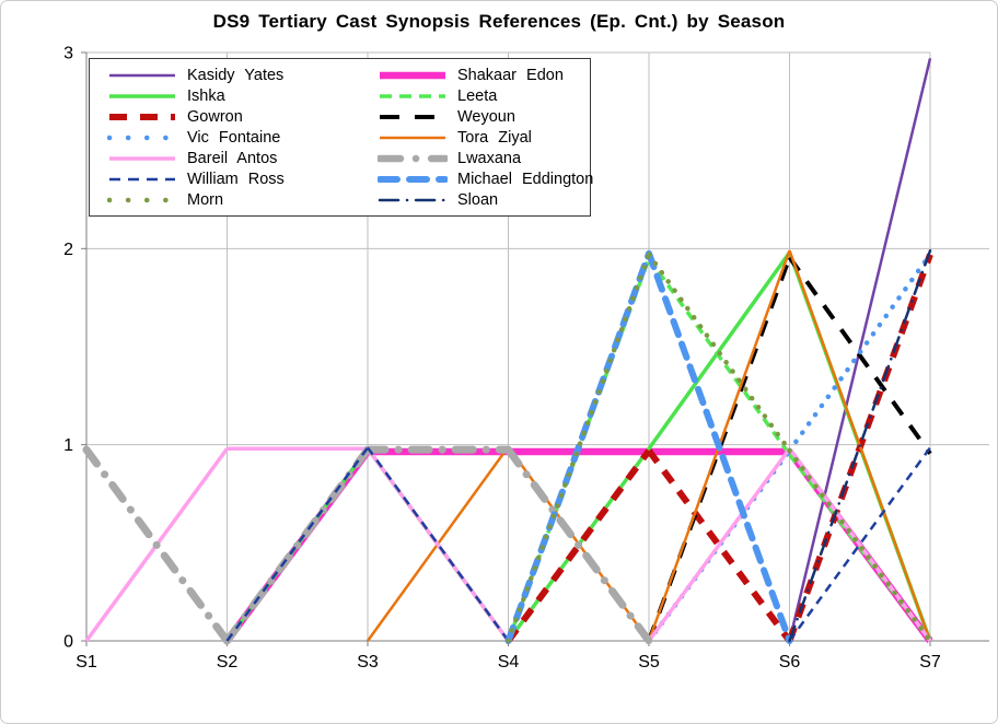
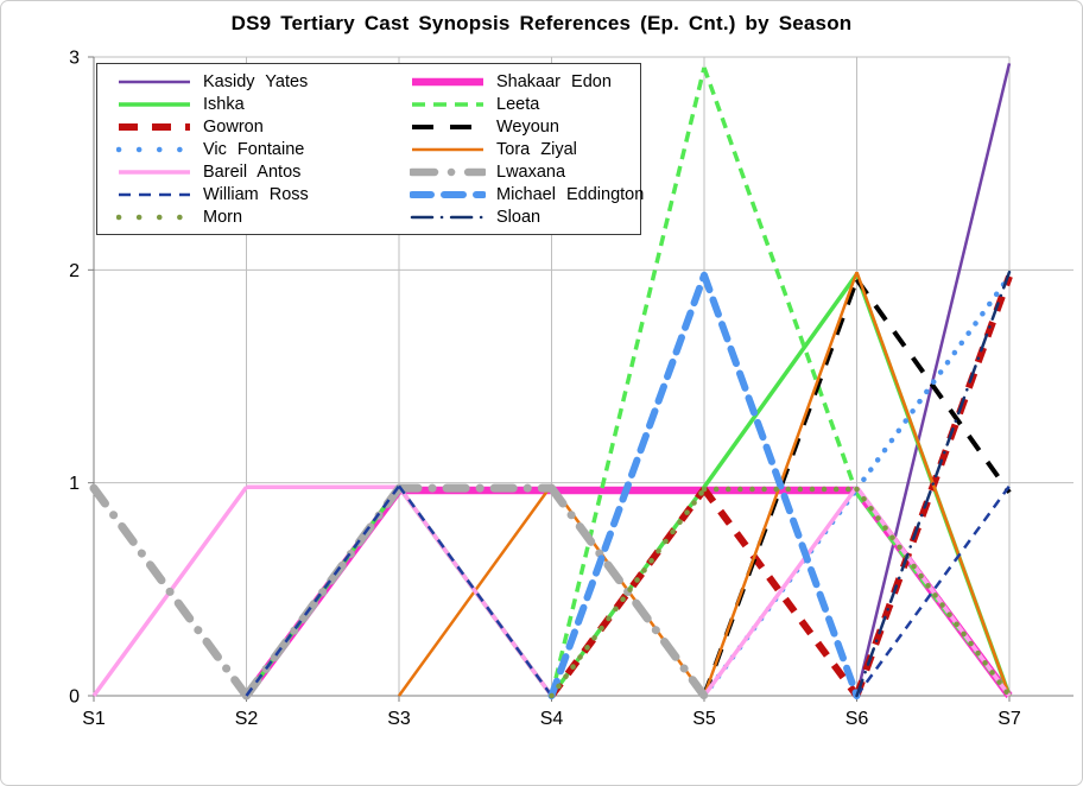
Leeta/S5: 2 -> 3
Morn/S5: 2 -> 1
